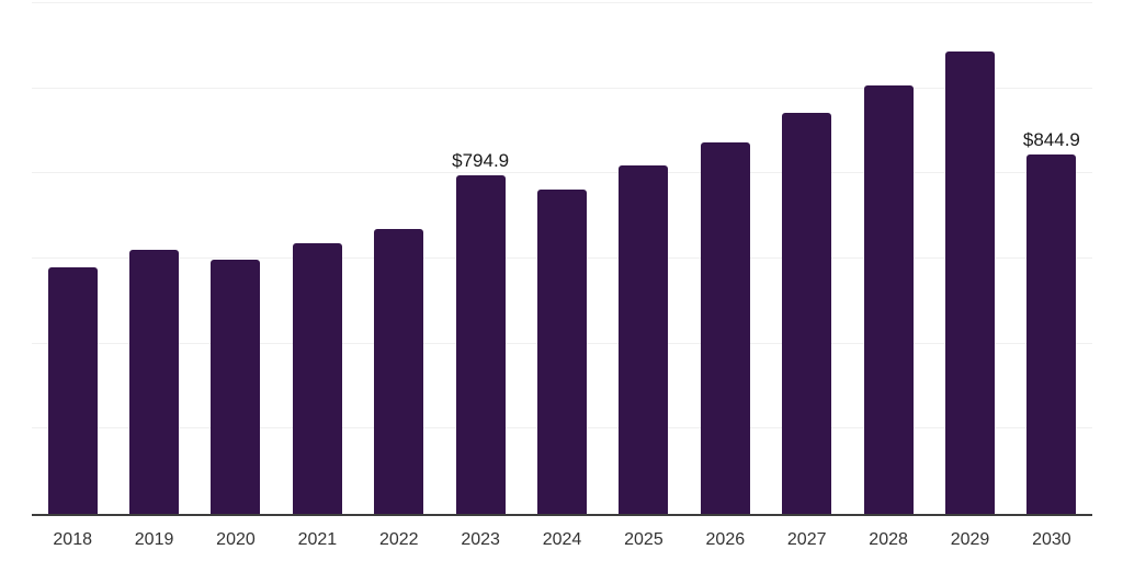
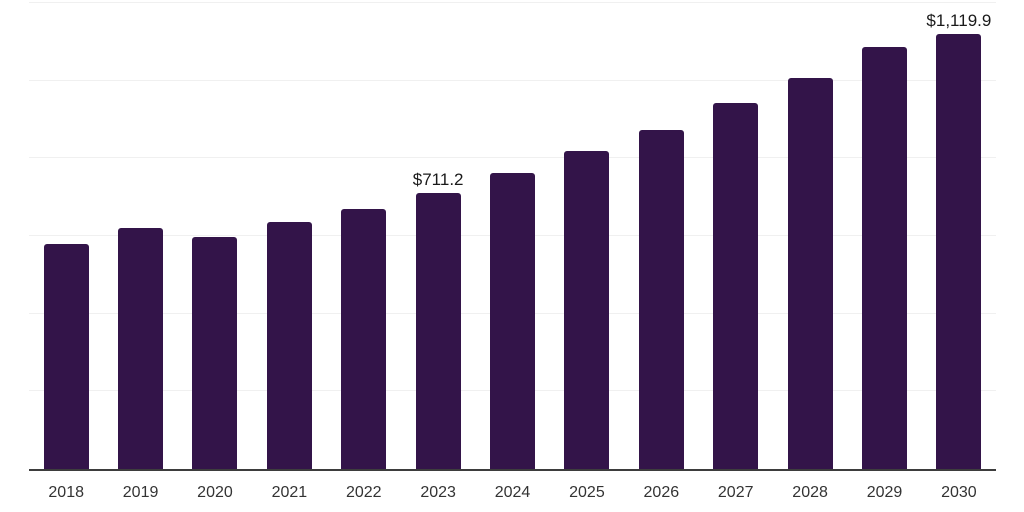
2023: $794.9 -> $711.2
2030: $844.9 -> $1,119.9
